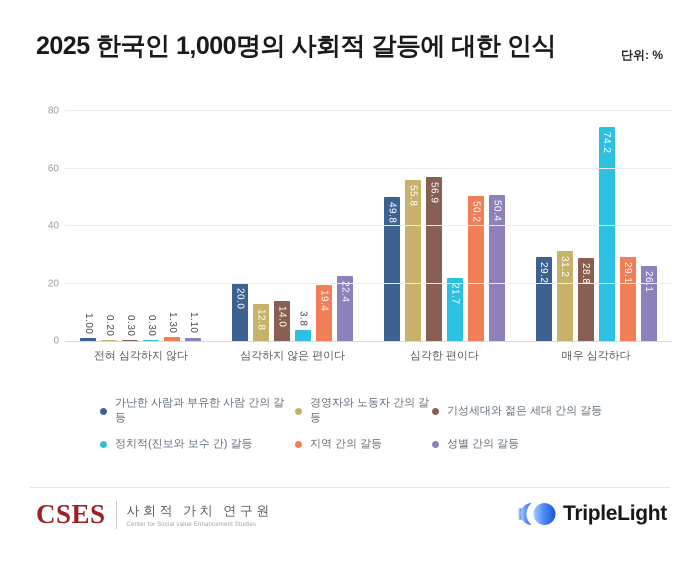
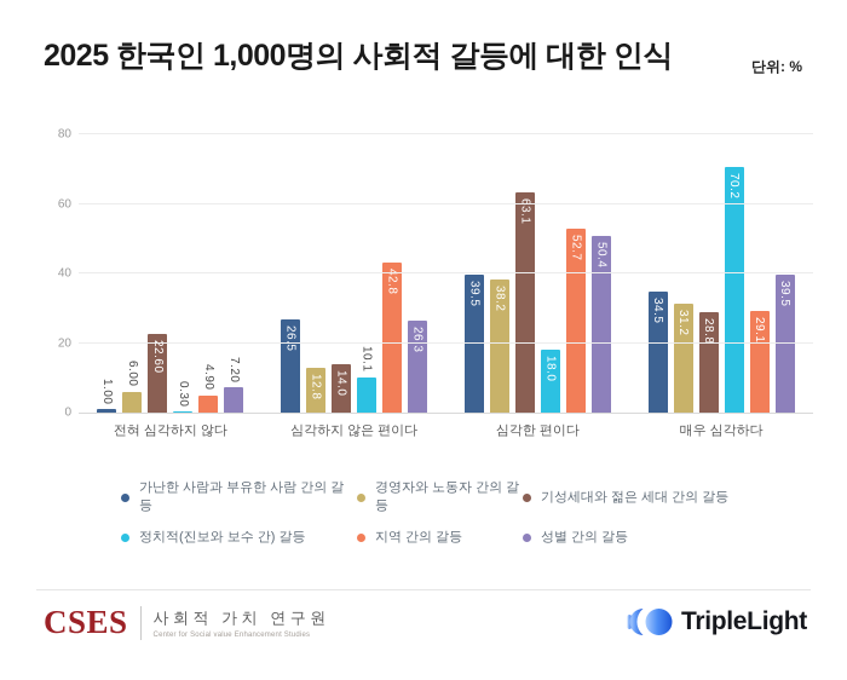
경영자와 노동자 간의 갈등/전혀 심각하지 않다: 0.20 -> 6.00
기성세대와 젊은 세대 간의 갈등/전혀 심각하지 않다: 0.30 -> 22.60
지역 간의 갈등/전혀 심각하지 않다: 1.30 -> 4.90
성별 간의 갈등/전혀 심각하지 않다: 1.10 -> 7.20
가난한 사람과 부유한 사람 간의 갈등/심각하지 않은 편이다: 20.0 -> 26.5
정치적(진보와 보수 간) 갈등/심각하지 않은 편이다: 3.8 -> 10.1
지역 간의 갈등/심각하지 않은 편이다: 19.4 -> 42.8
성별 간의 갈등/심각하지 않은 편이다: 22.4 -> 26.3
가난한 사람과 부유한 사람 간의 갈등/심각한 편이다: 49.8 -> 39.5
경영자와 노동자 간의 갈등/심각한 편이다: 55.8 -> 38.2
기성세대와 젊은 세대 간의 갈등/심각한 편이다: 56.9 -> 63.1
정치적(진보와 보수 간) 갈등/심각한 편이다: 21.7 -> 18.0
지역 간의 갈등/심각한 편이다: 50.2 -> 52.7
가난한 사람과 부유한 사람 간의 갈등/매우 심각하다: 29.2 -> 34.5
정치적(진보와 보수 간) 갈등/매우 심각하다: 74.2 -> 70.2
성별 간의 갈등/매우 심각하다: 26.1 -> 39.5
